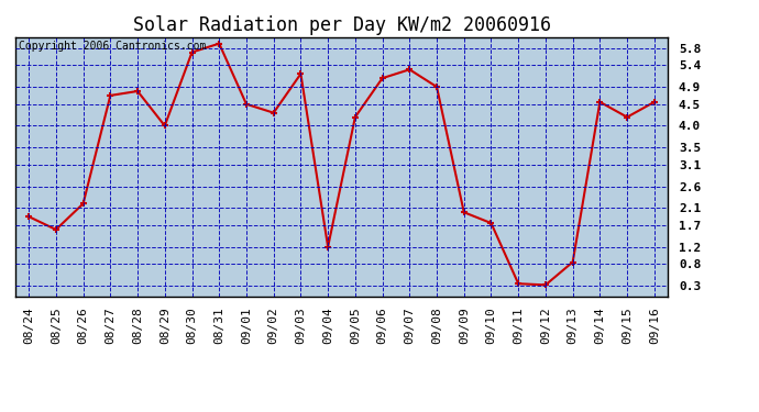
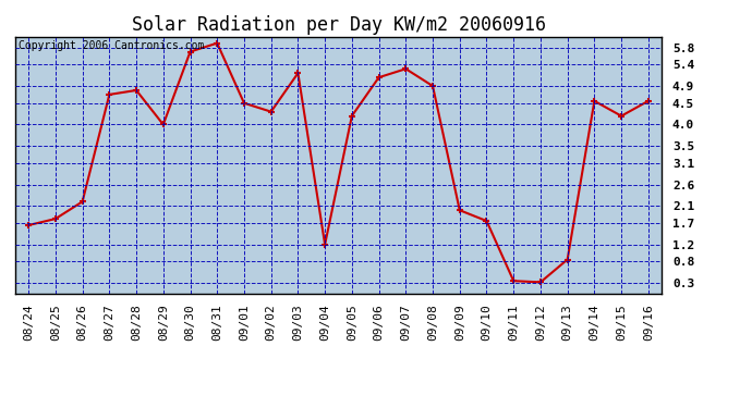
08/24: 1.90 -> 1.65
08/25: 1.60 -> 1.80
